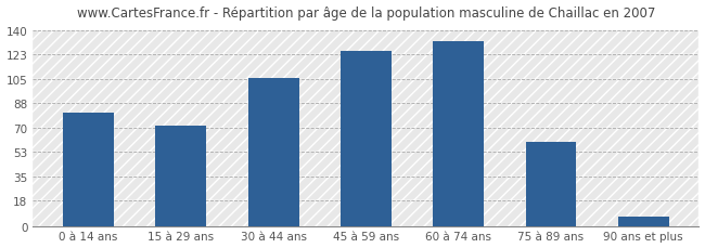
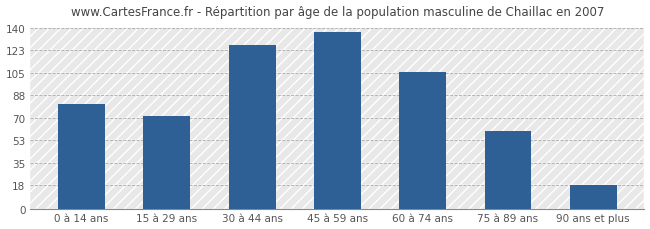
30 à 44 ans: 106 -> 127
45 à 59 ans: 125 -> 137
60 à 74 ans: 132 -> 106
90 ans et plus: 7 -> 18
